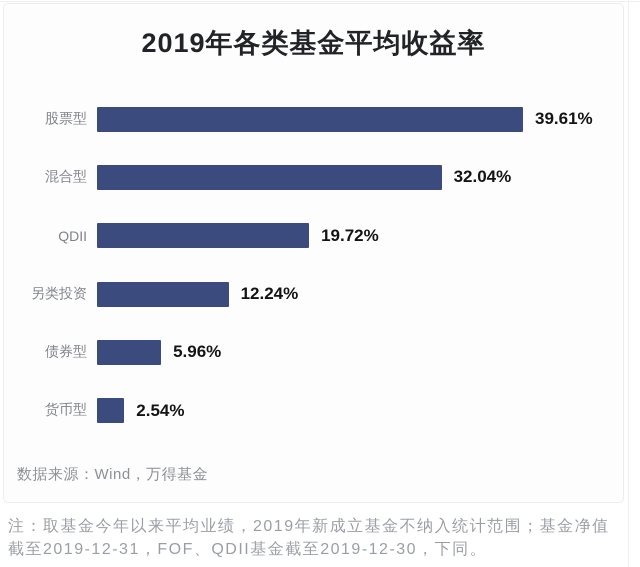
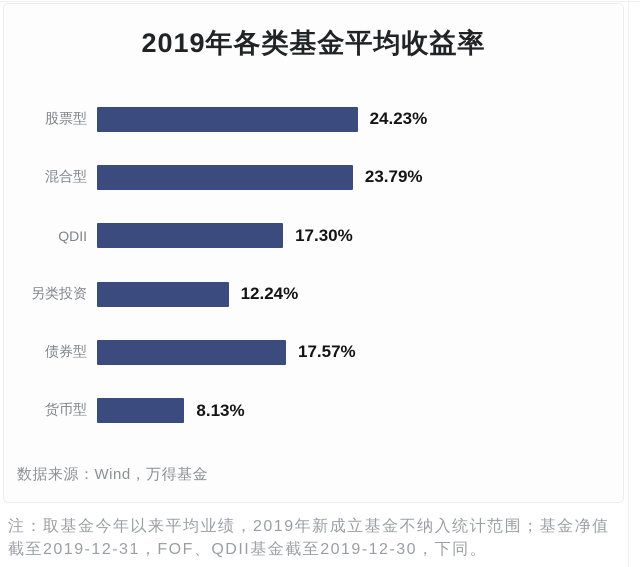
股票型: 39.61% -> 24.23%
混合型: 32.04% -> 23.79%
QDII: 19.72% -> 17.30%
债券型: 5.96% -> 17.57%
货币型: 2.54% -> 8.13%
